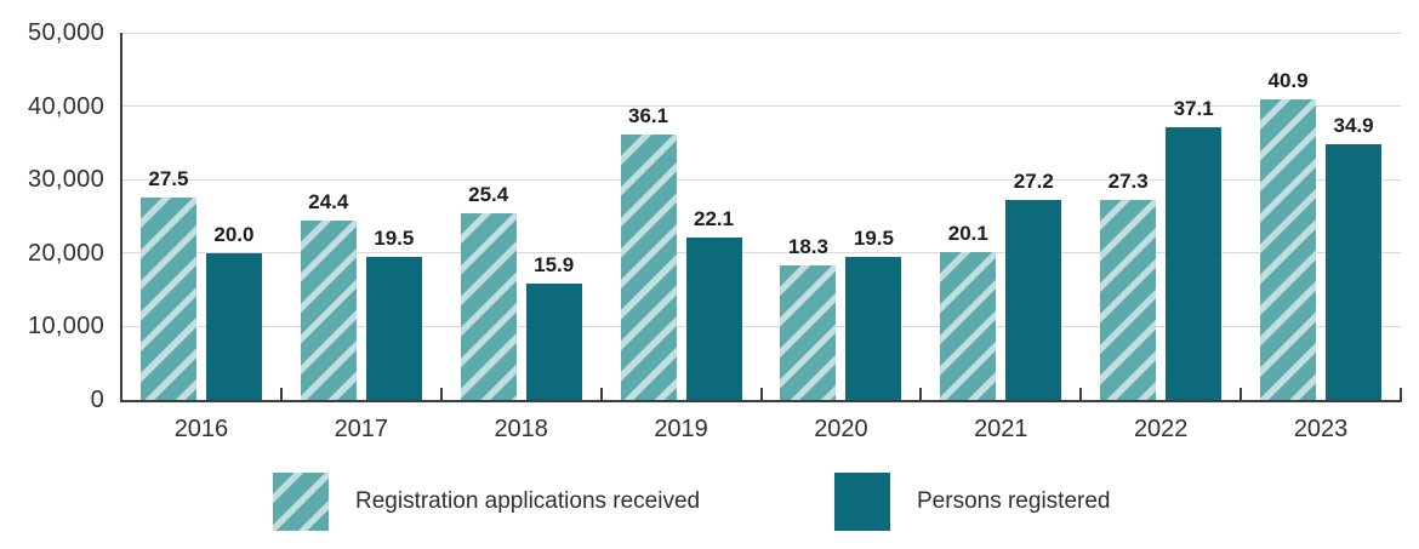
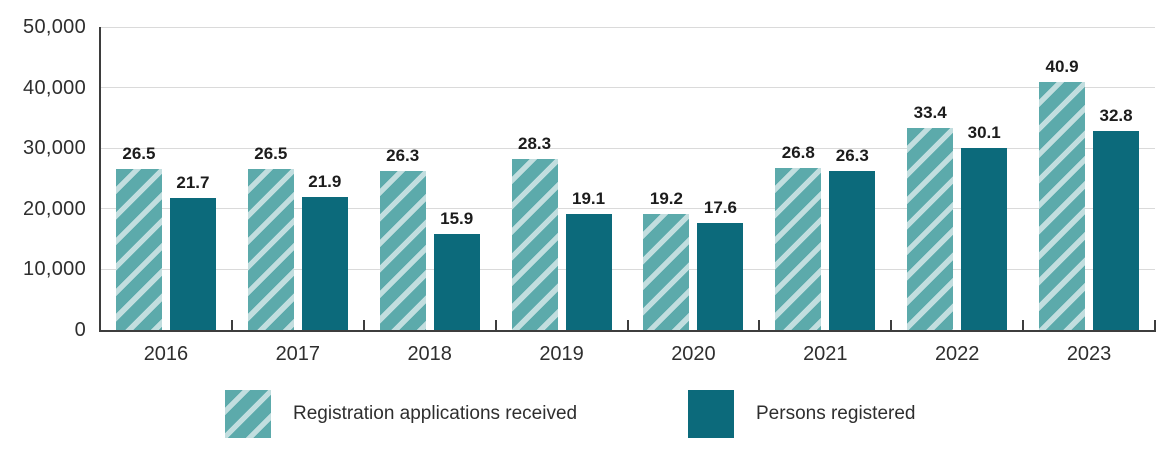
Registration applications received/2016: 27.5 -> 26.5
Persons registered/2016: 20.0 -> 21.7
Registration applications received/2017: 24.4 -> 26.5
Persons registered/2017: 19.5 -> 21.9
Registration applications received/2018: 25.4 -> 26.3
Registration applications received/2019: 36.1 -> 28.3
Persons registered/2019: 22.1 -> 19.1
Registration applications received/2020: 18.3 -> 19.2
Persons registered/2020: 19.5 -> 17.6
Registration applications received/2021: 20.1 -> 26.8
Persons registered/2021: 27.2 -> 26.3
Registration applications received/2022: 27.3 -> 33.4
Persons registered/2022: 37.1 -> 30.1
Persons registered/2023: 34.9 -> 32.8
